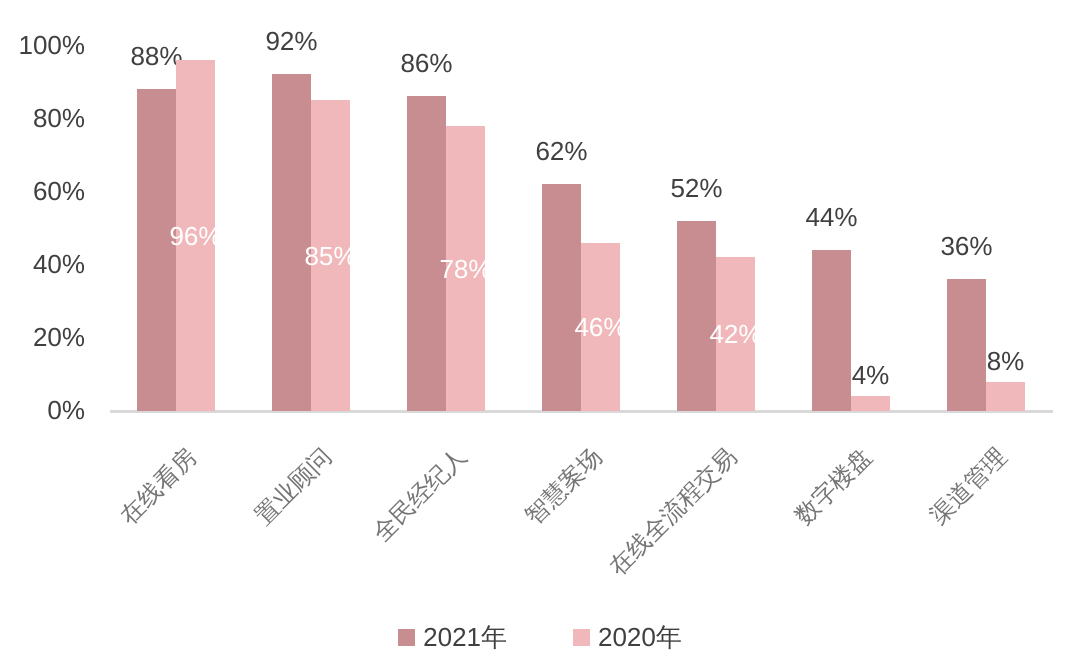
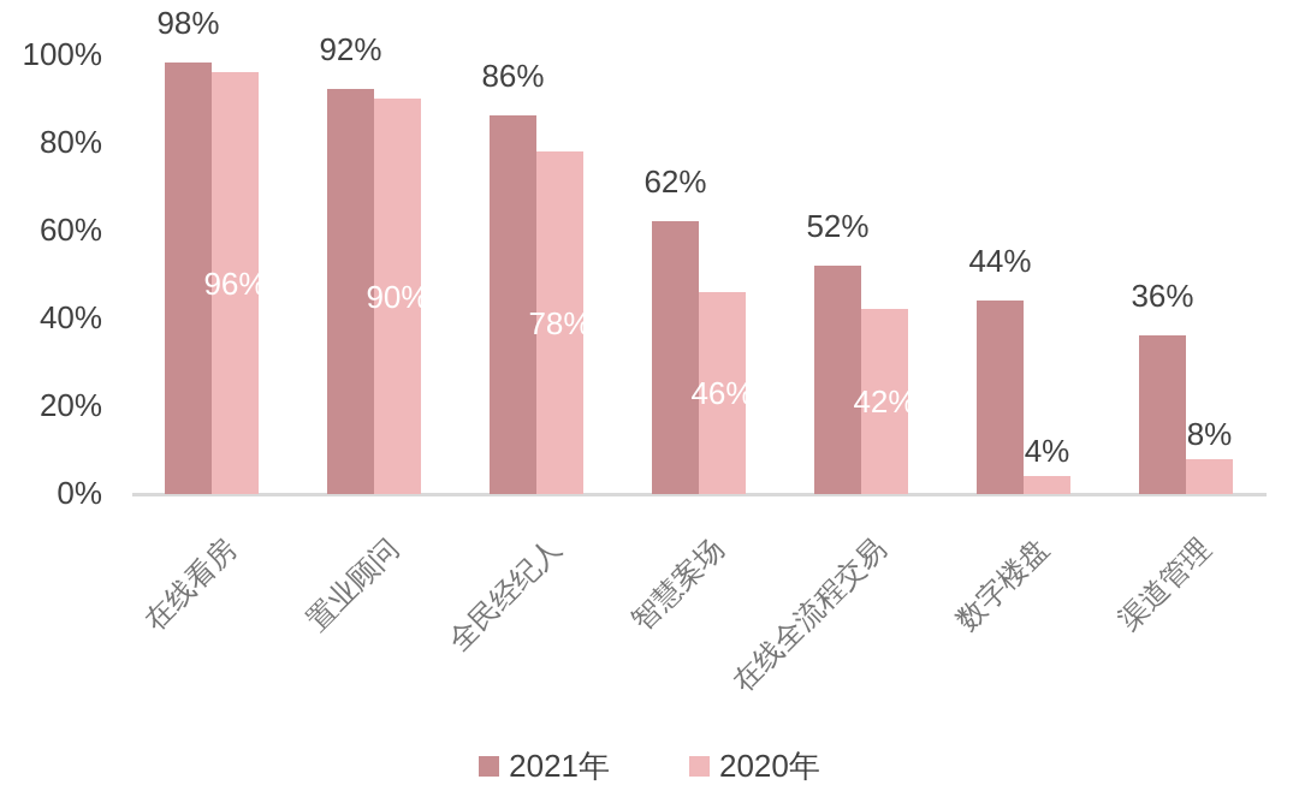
2021年/在线看房: 88% -> 98%
2020年/置业顾问: 85% -> 90%
